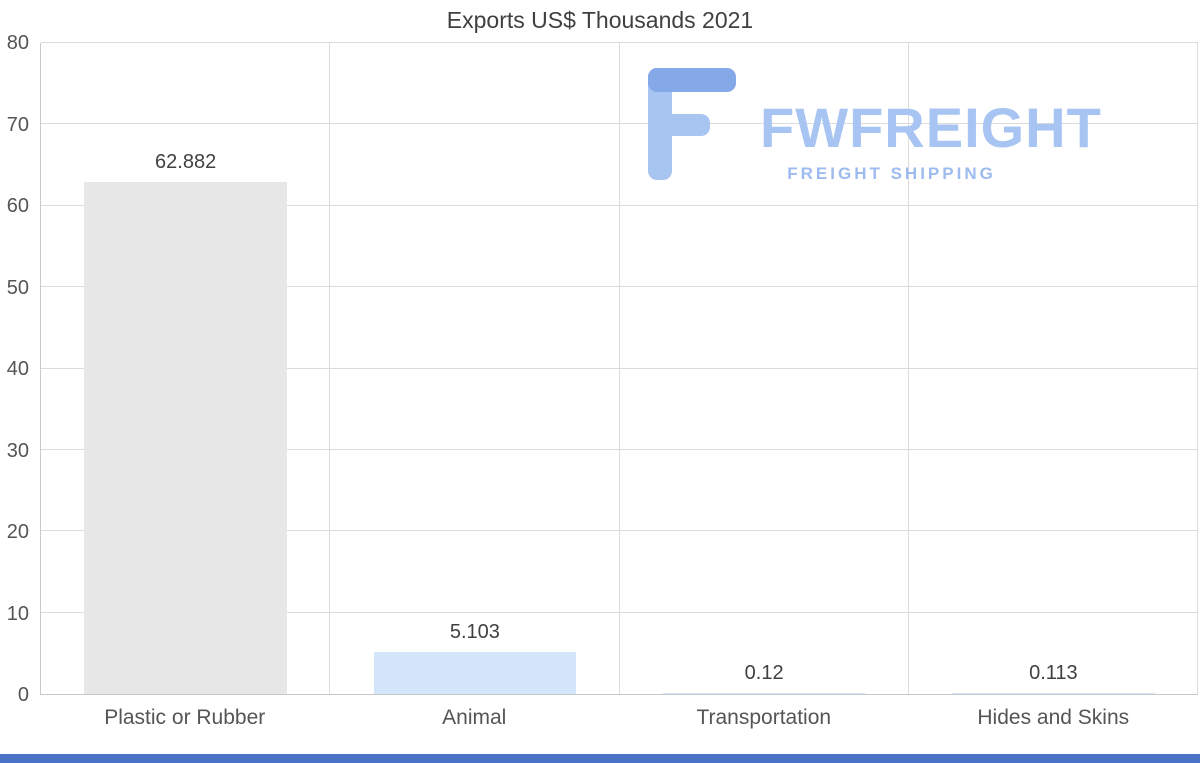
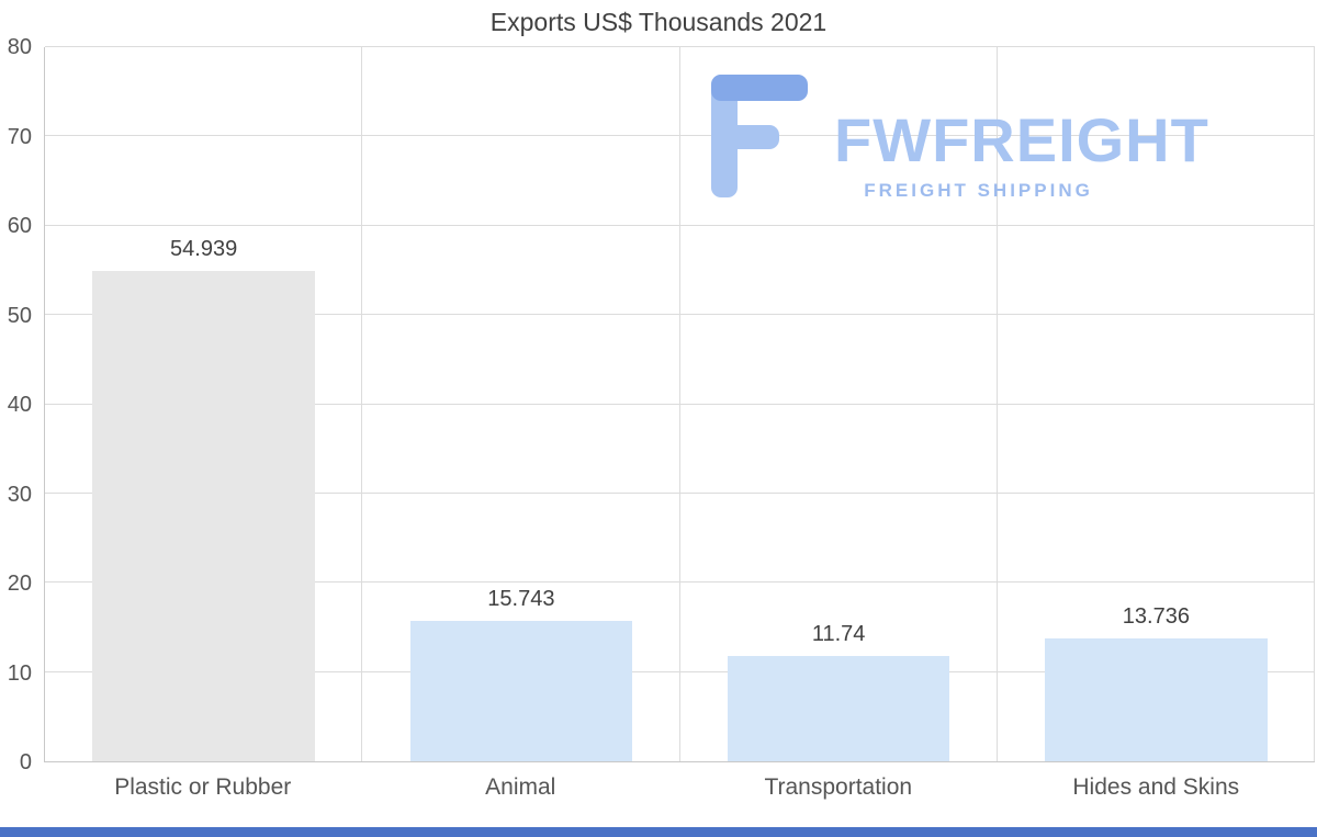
Plastic or Rubber: 62.882 -> 54.939
Animal: 5.103 -> 15.743
Transportation: 0.12 -> 11.74
Hides and Skins: 0.113 -> 13.736
